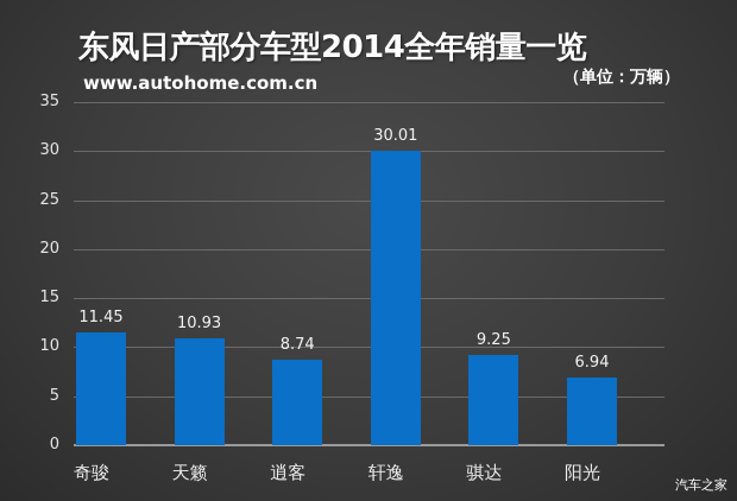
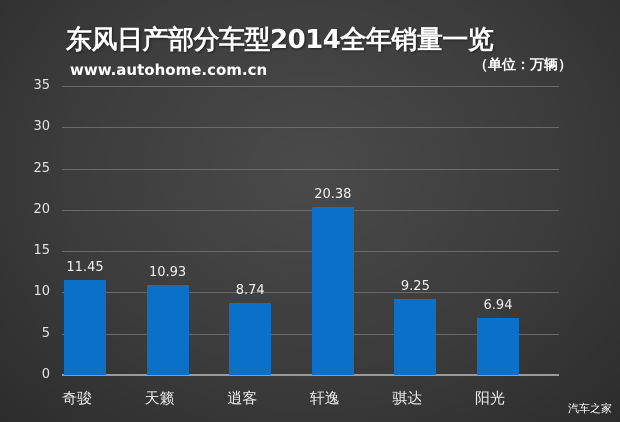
轩逸: 30.01 -> 20.38
